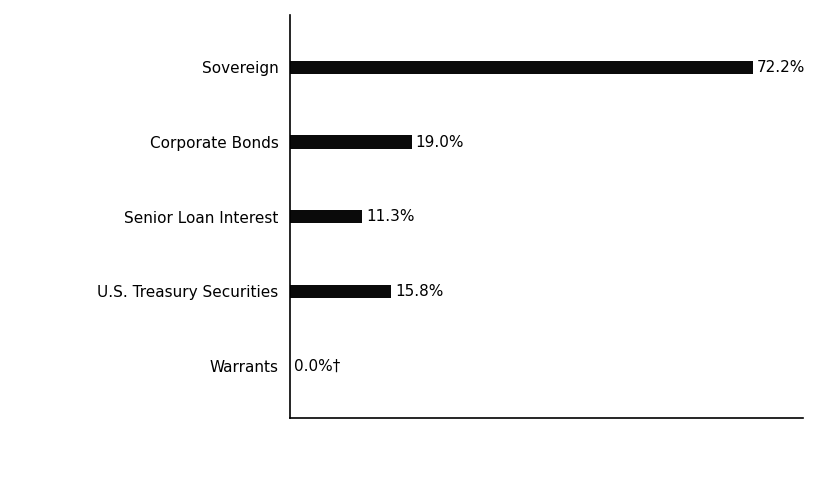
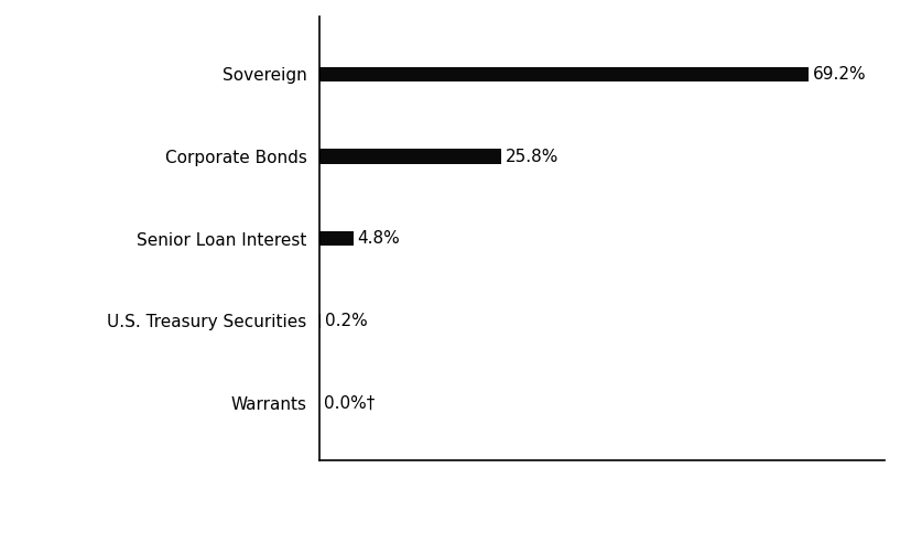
Sovereign: 72.2% -> 69.2%
Corporate Bonds: 19.0% -> 25.8%
Senior Loan Interest: 11.3% -> 4.8%
U.S. Treasury Securities: 15.8% -> 0.2%
